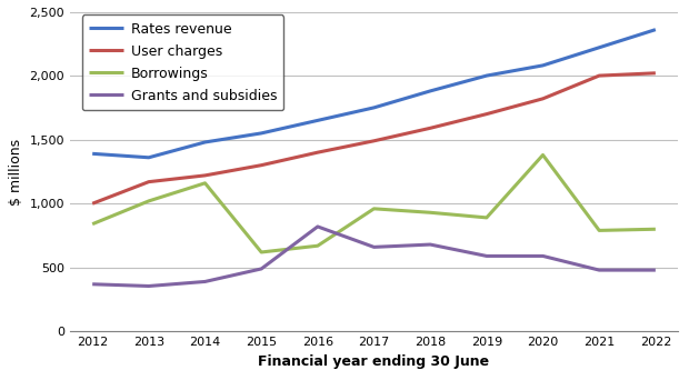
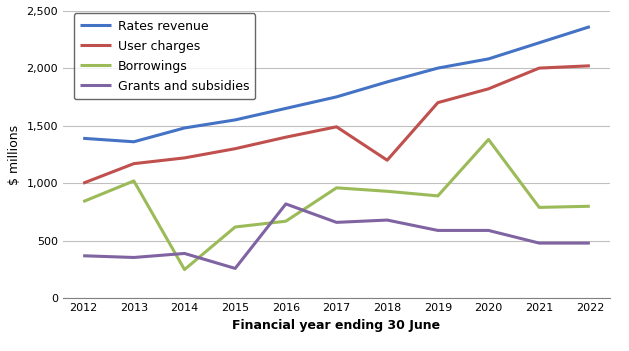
Borrowings/2014: 1,160 -> 250
Grants and subsidies/2015: 490 -> 260
User charges/2018: 1,590 -> 1,200
